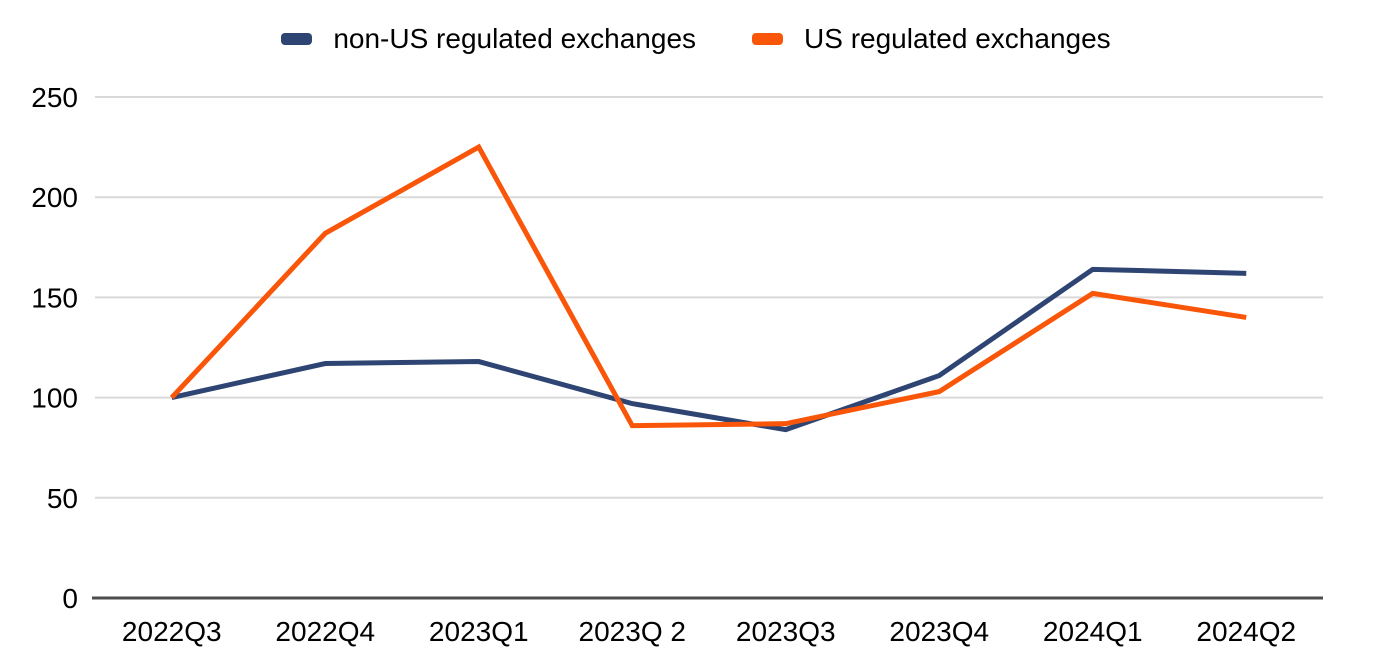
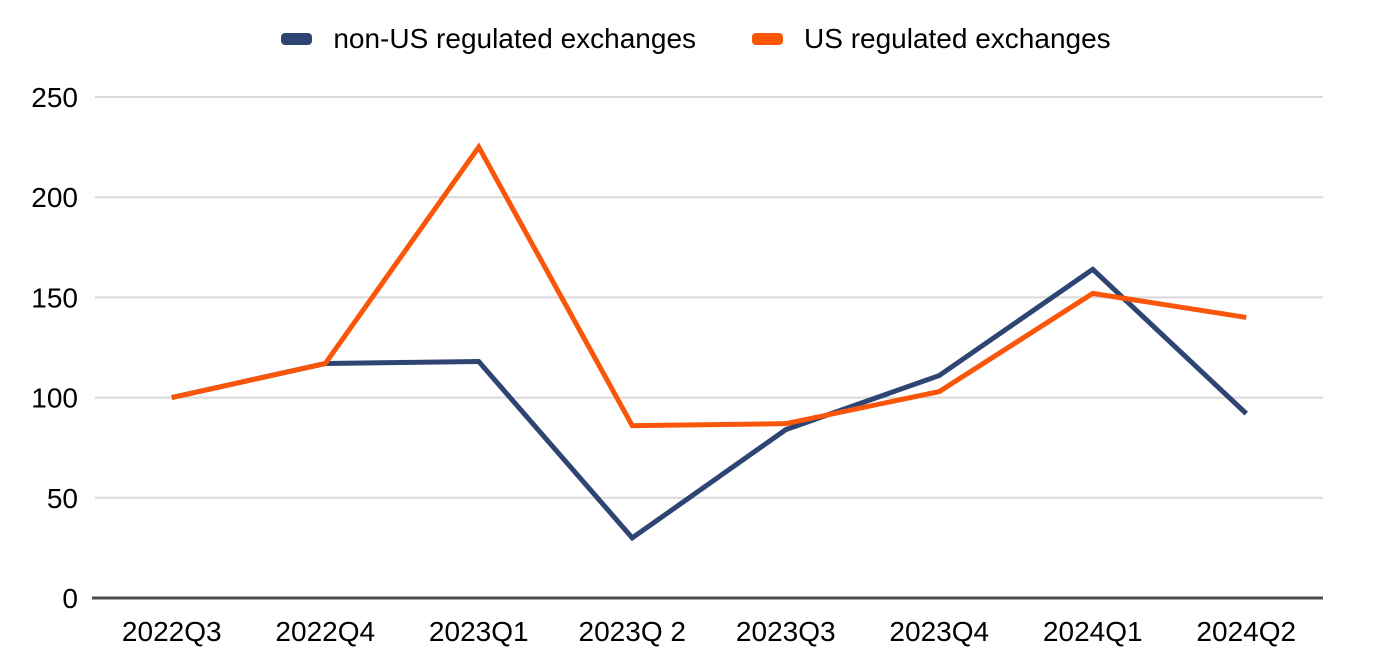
US regulated exchanges/2022Q4: 182 -> 117
non-US regulated exchanges/2023Q 2: 97 -> 30
non-US regulated exchanges/2024Q2: 162 -> 92
